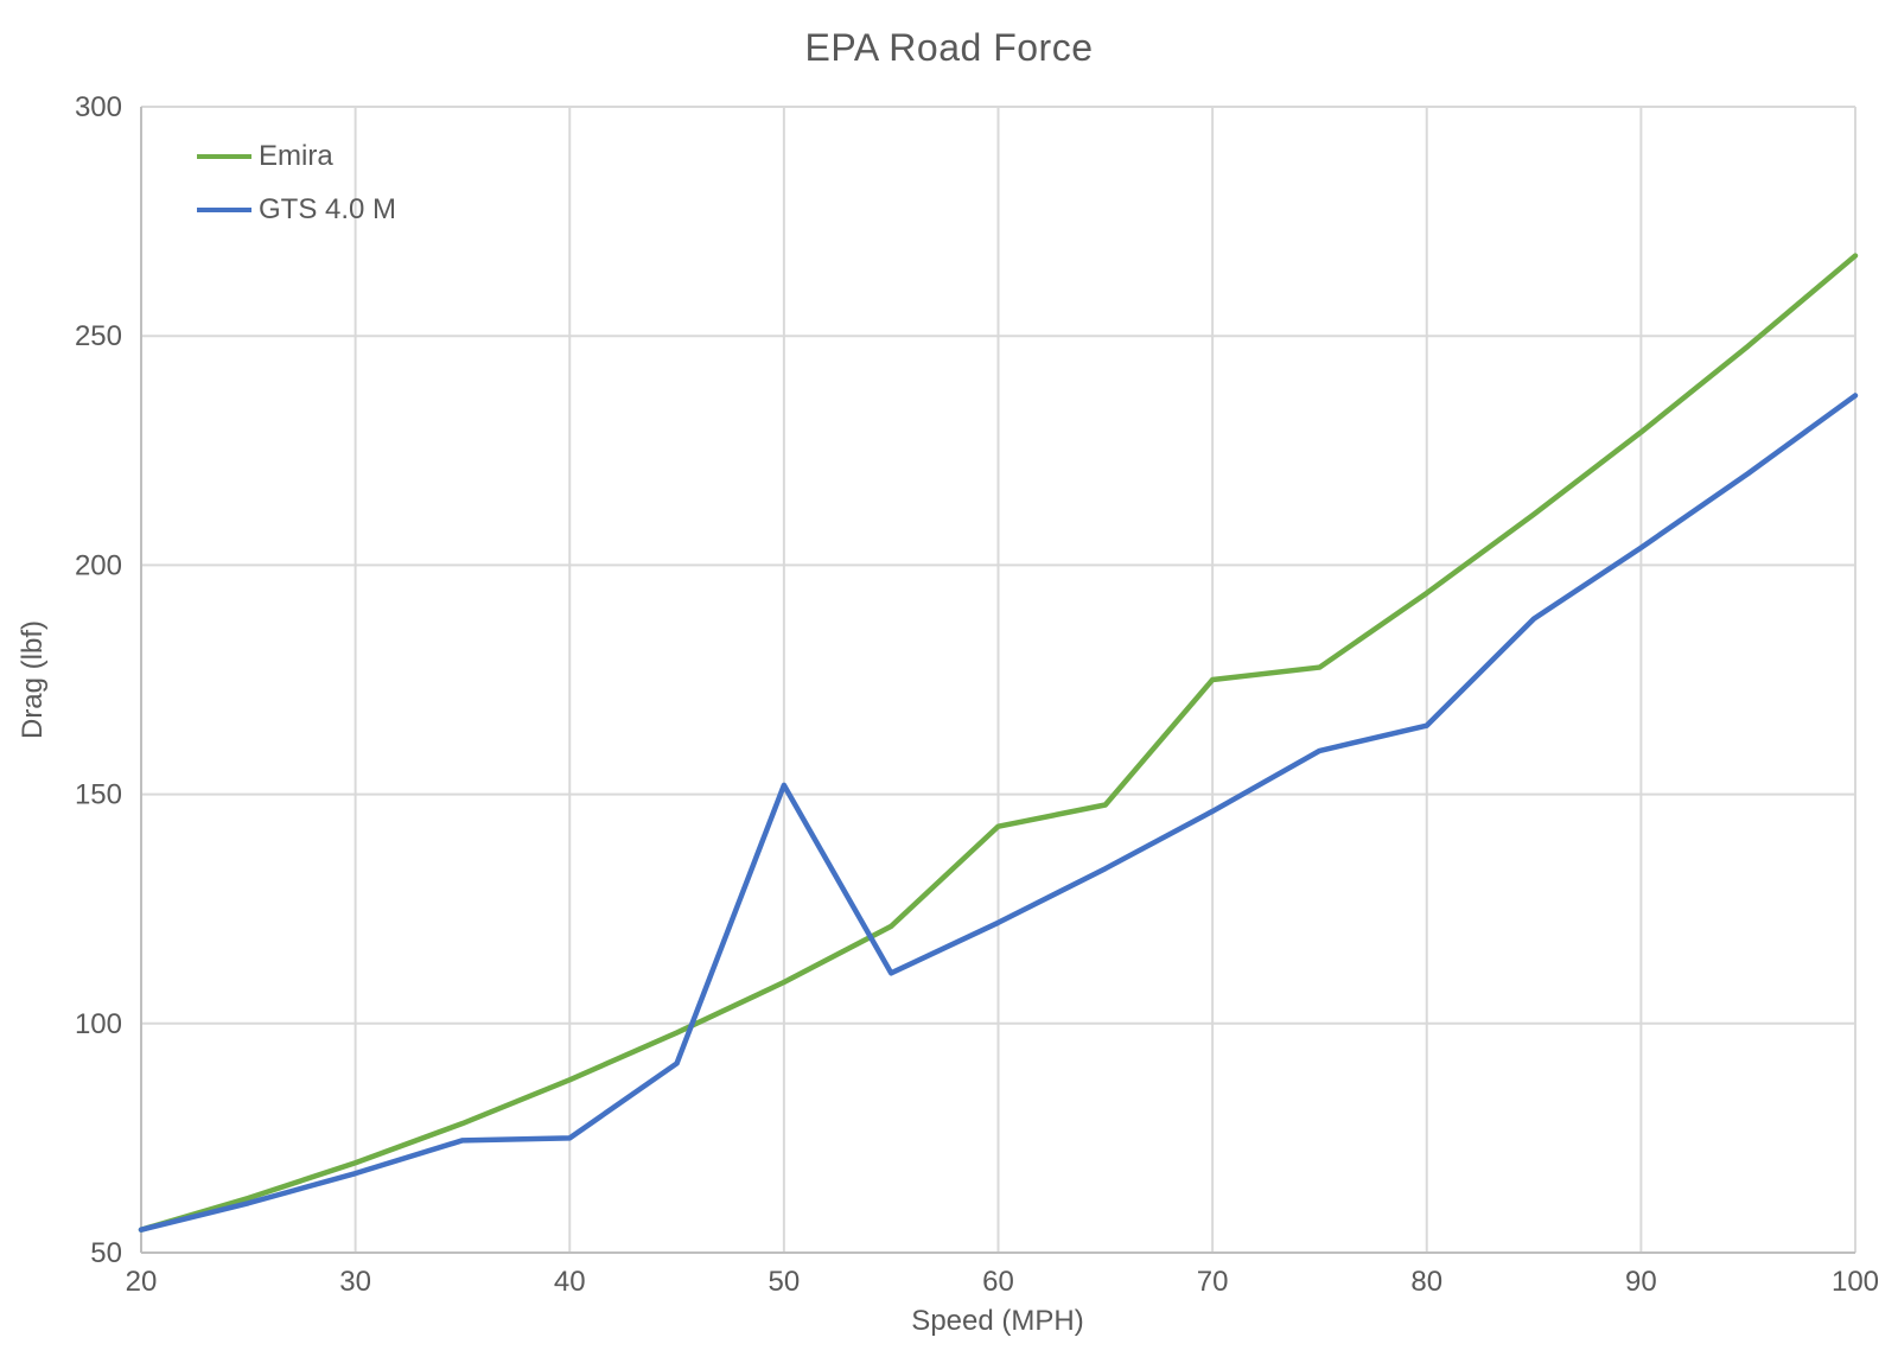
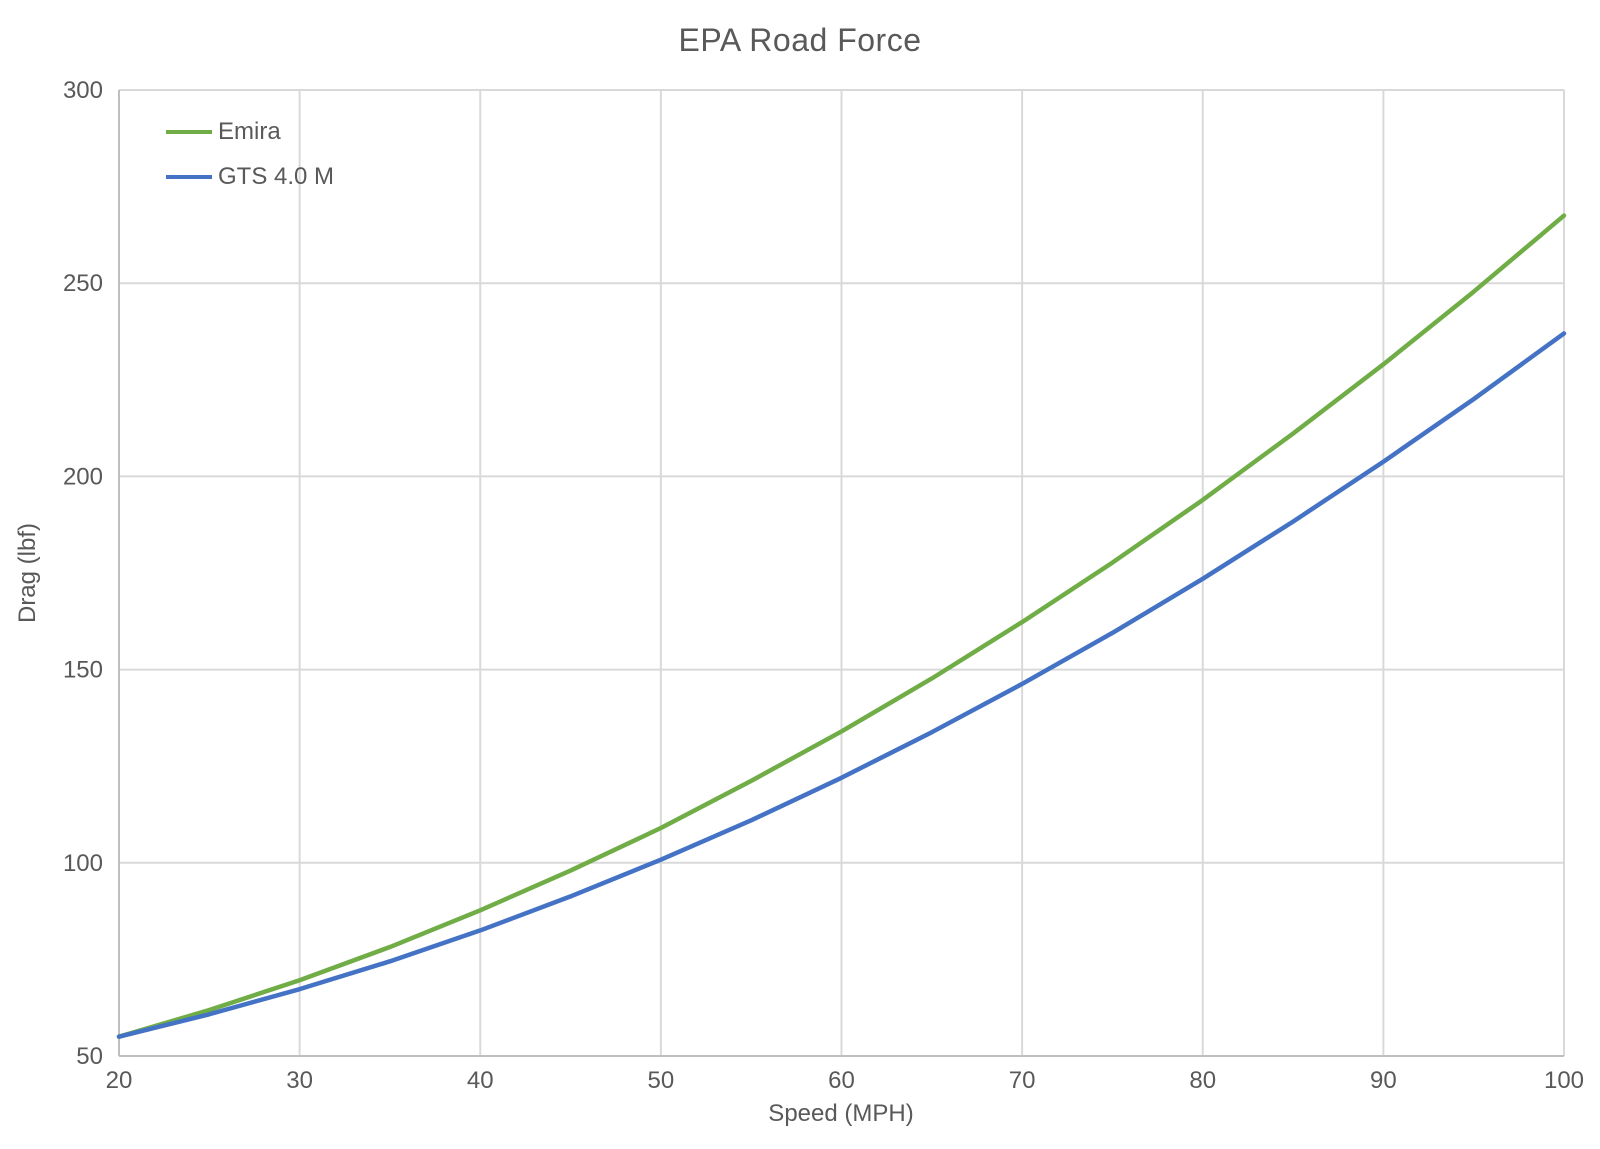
GTS 4.0 M/40: 75 -> 82
GTS 4.0 M/50: 152 -> 101
Emira/60: 143 -> 134
Emira/70: 175 -> 162
GTS 4.0 M/80: 165 -> 174
